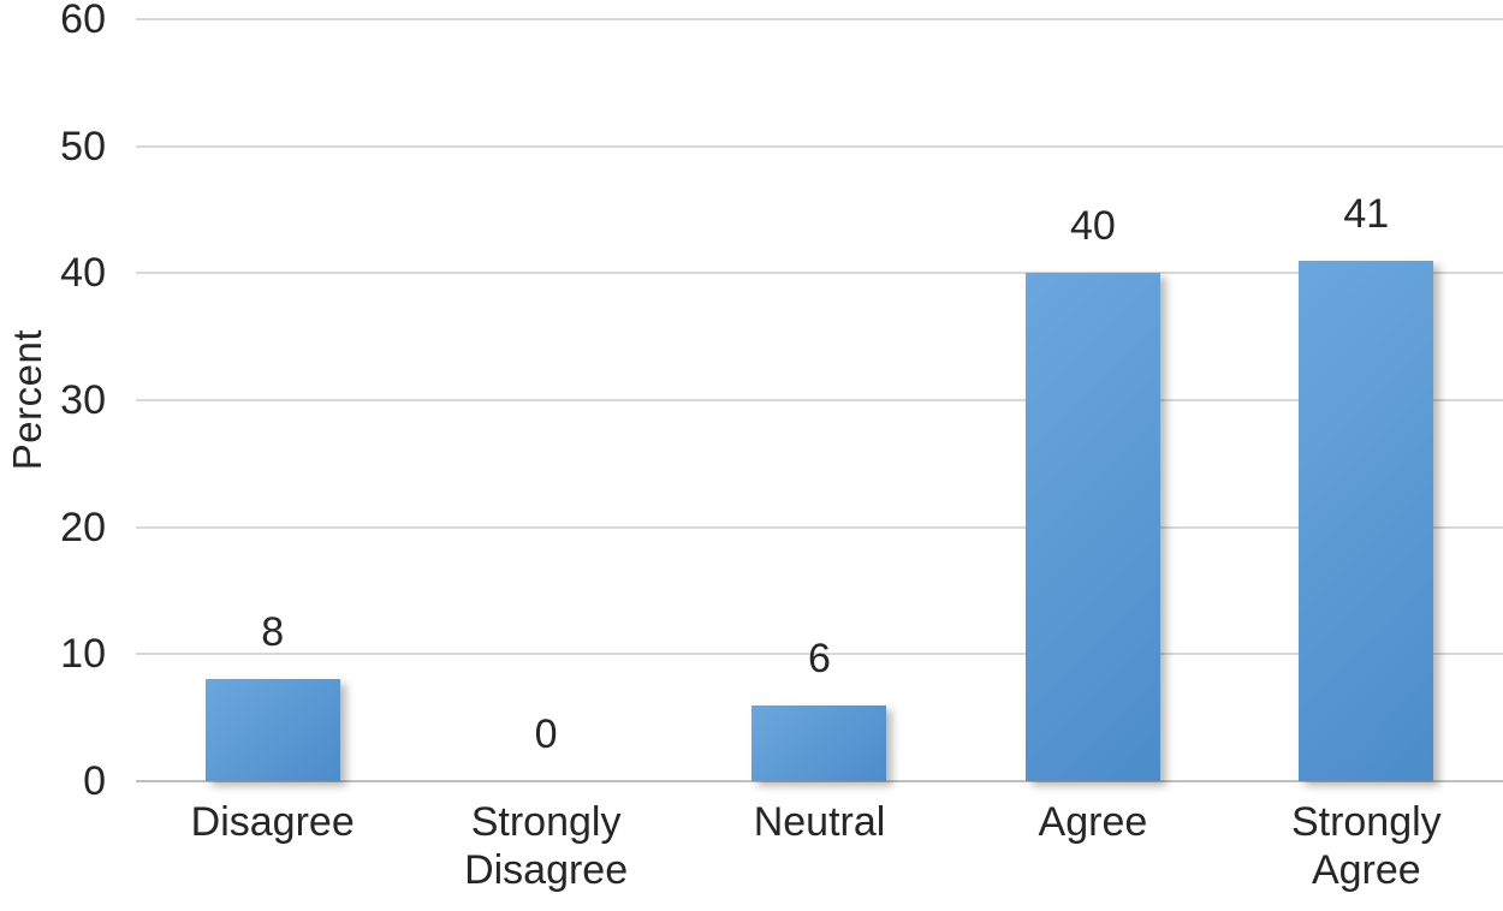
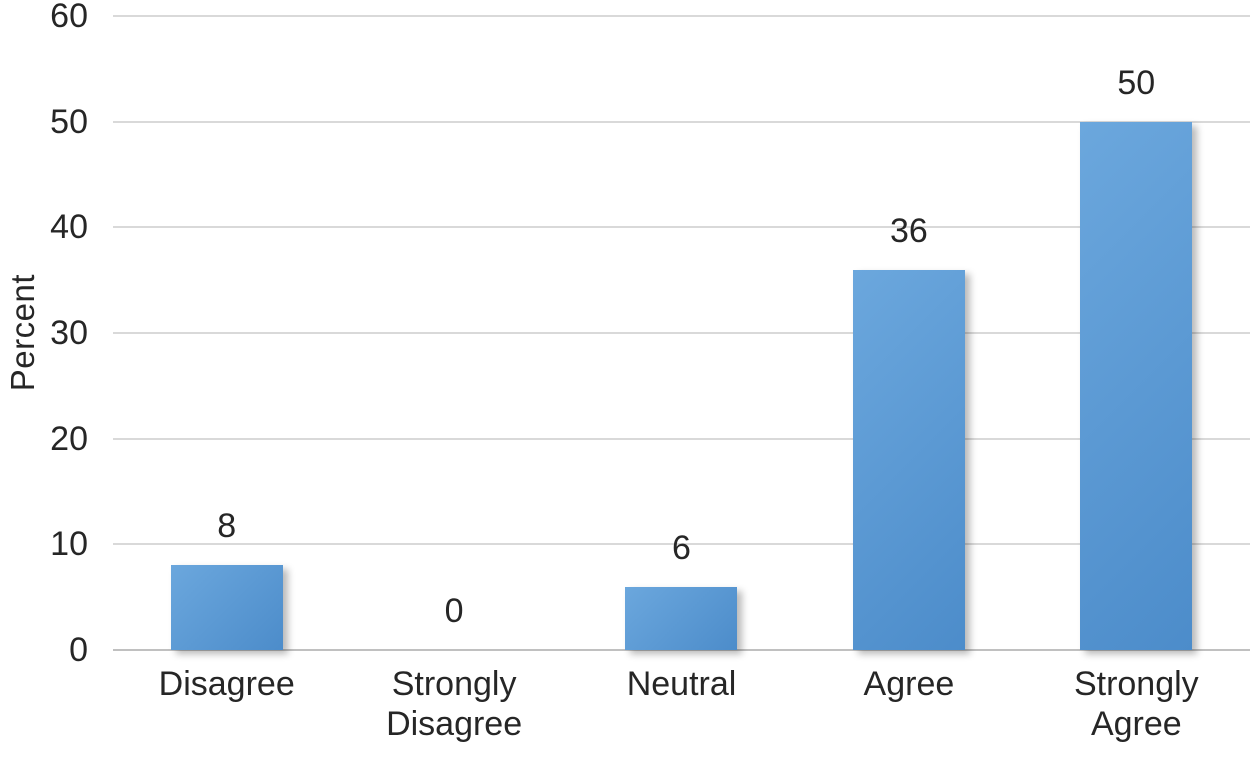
Agree: 40 -> 36
Strongly Agree: 41 -> 50
